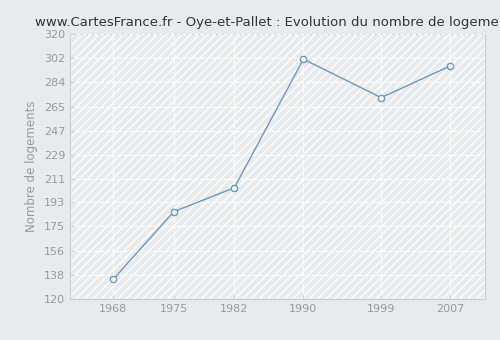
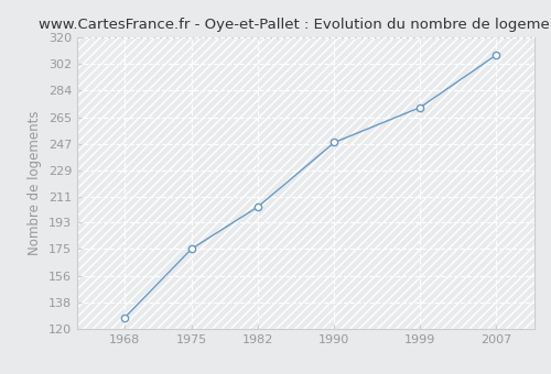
1968: 135 -> 128
1975: 186 -> 175
1990: 301 -> 248
2007: 296 -> 308
